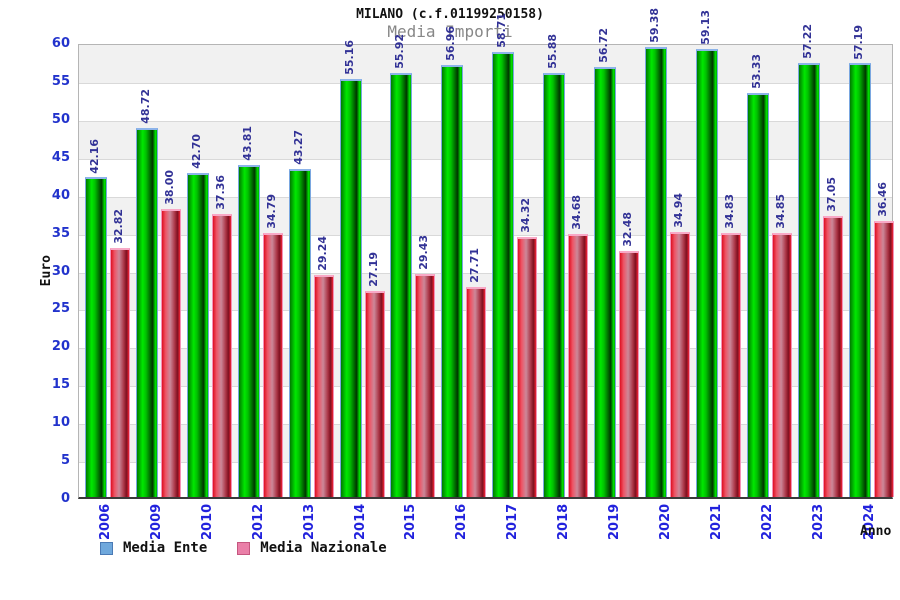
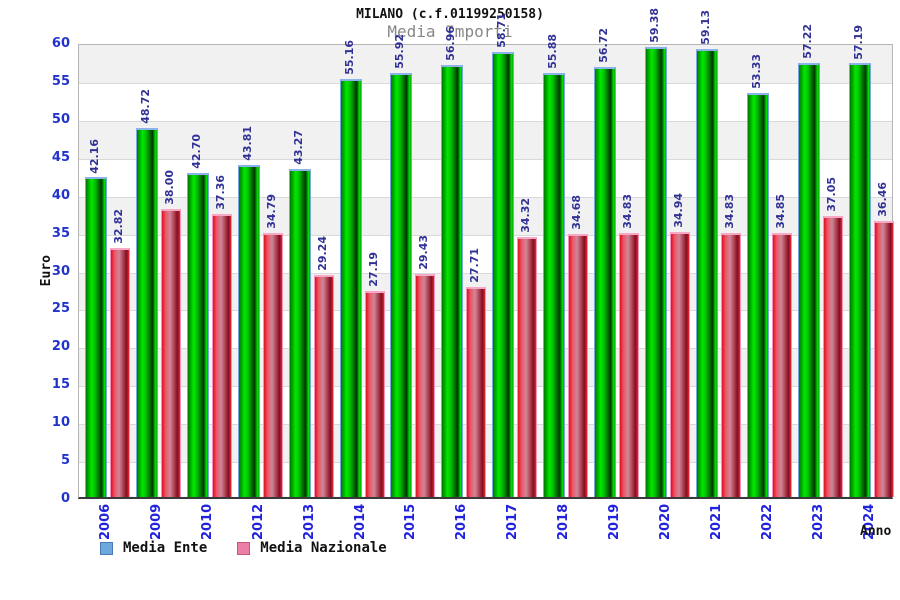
Media Nazionale/2019: 32.48 -> 34.83
